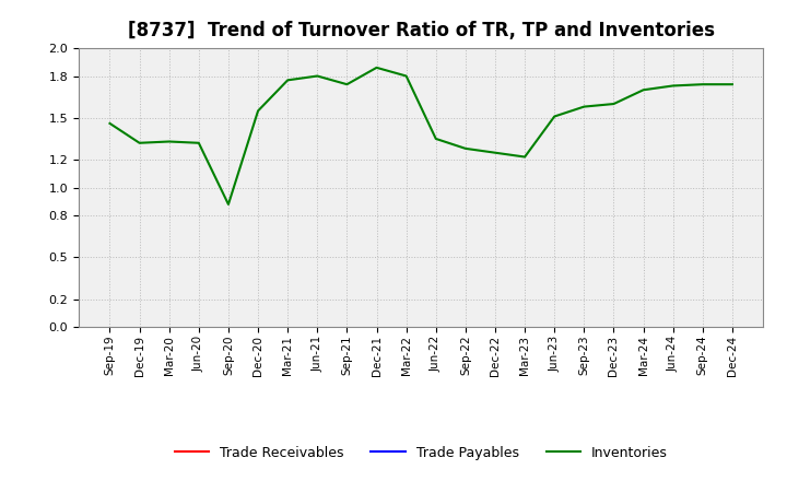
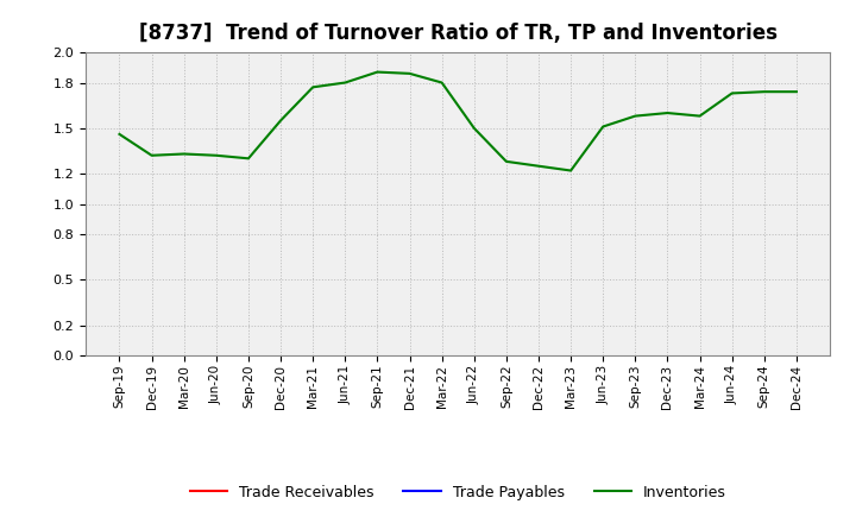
Sep-20: 0.88 -> 1.30
Sep-21: 1.74 -> 1.87
Jun-22: 1.35 -> 1.50
Mar-24: 1.70 -> 1.58
